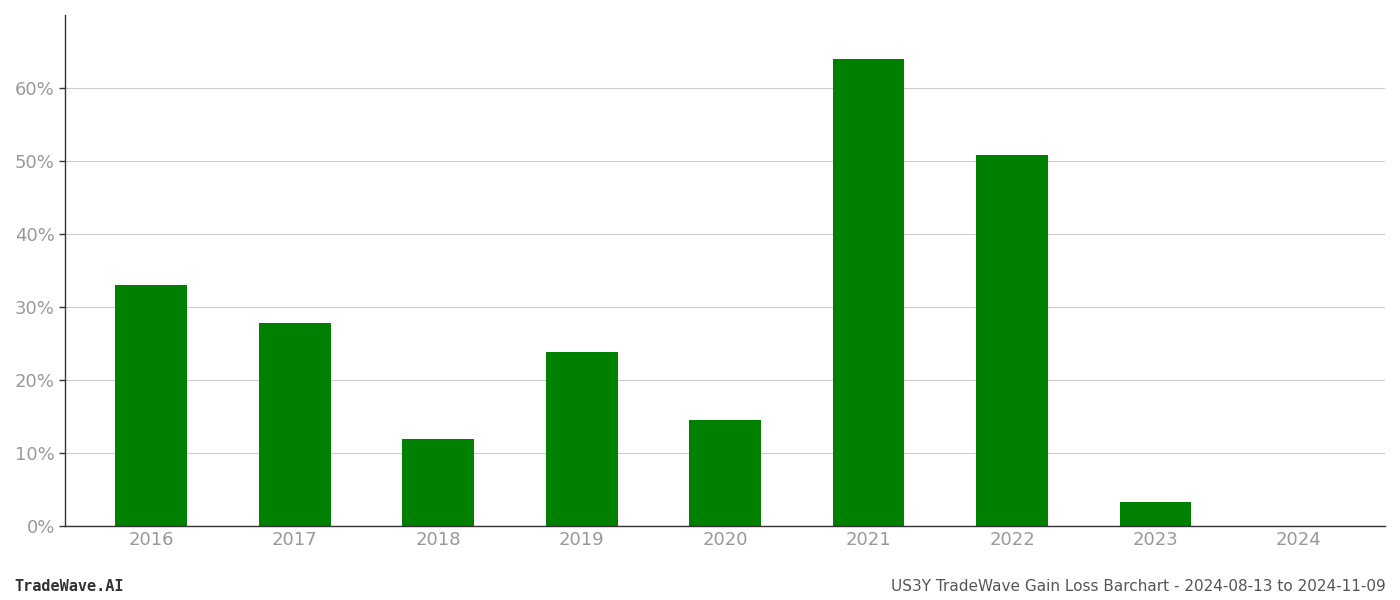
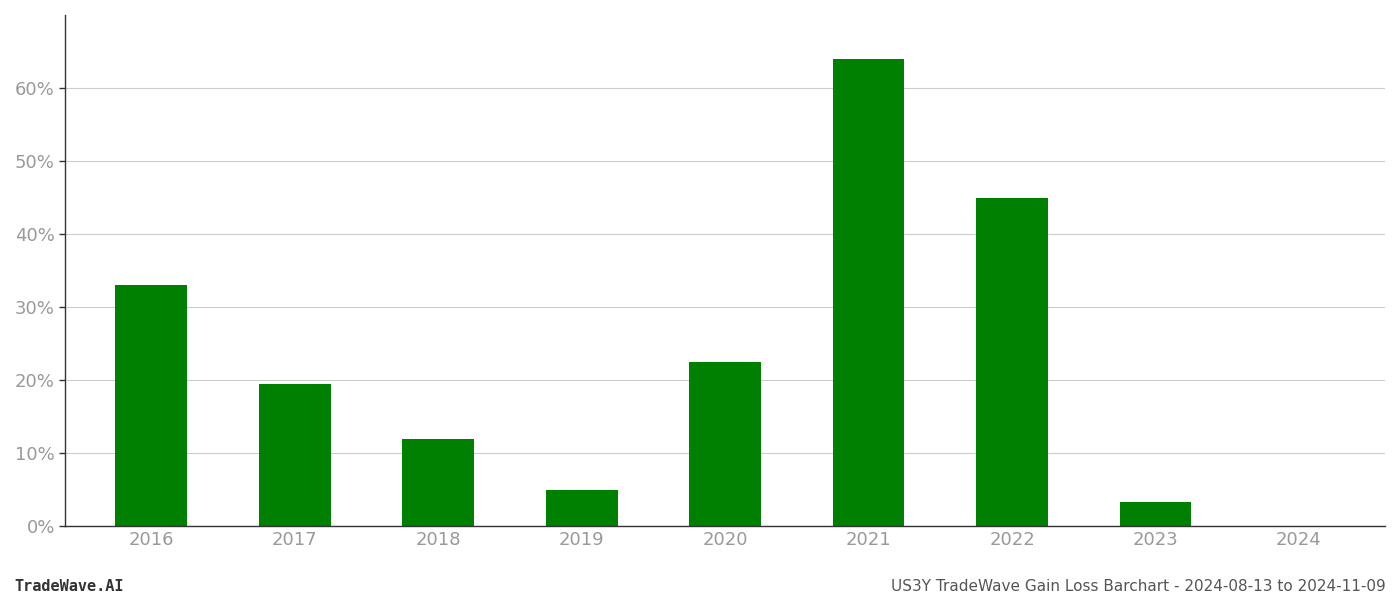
2017: 27.8% -> 19.5%
2019: 23.8% -> 5.0%
2020: 14.6% -> 22.5%
2022: 50.8% -> 45.0%
